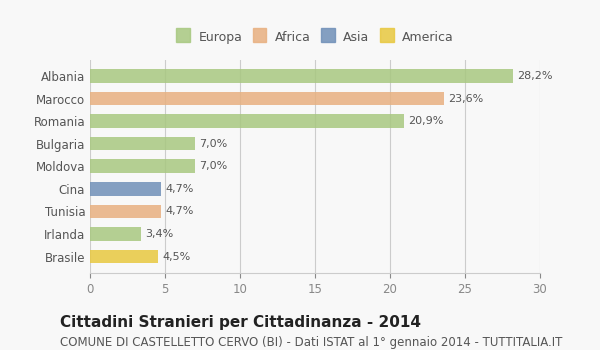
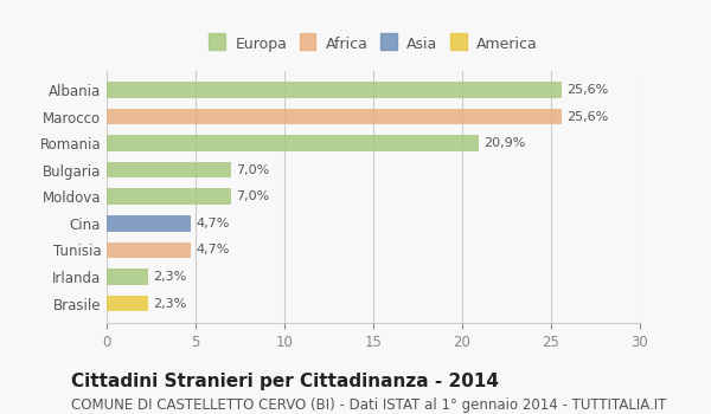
Albania: 28,2% -> 25,6%
Marocco: 23,6% -> 25,6%
Irlanda: 3,4% -> 2,3%
Brasile: 4,5% -> 2,3%
